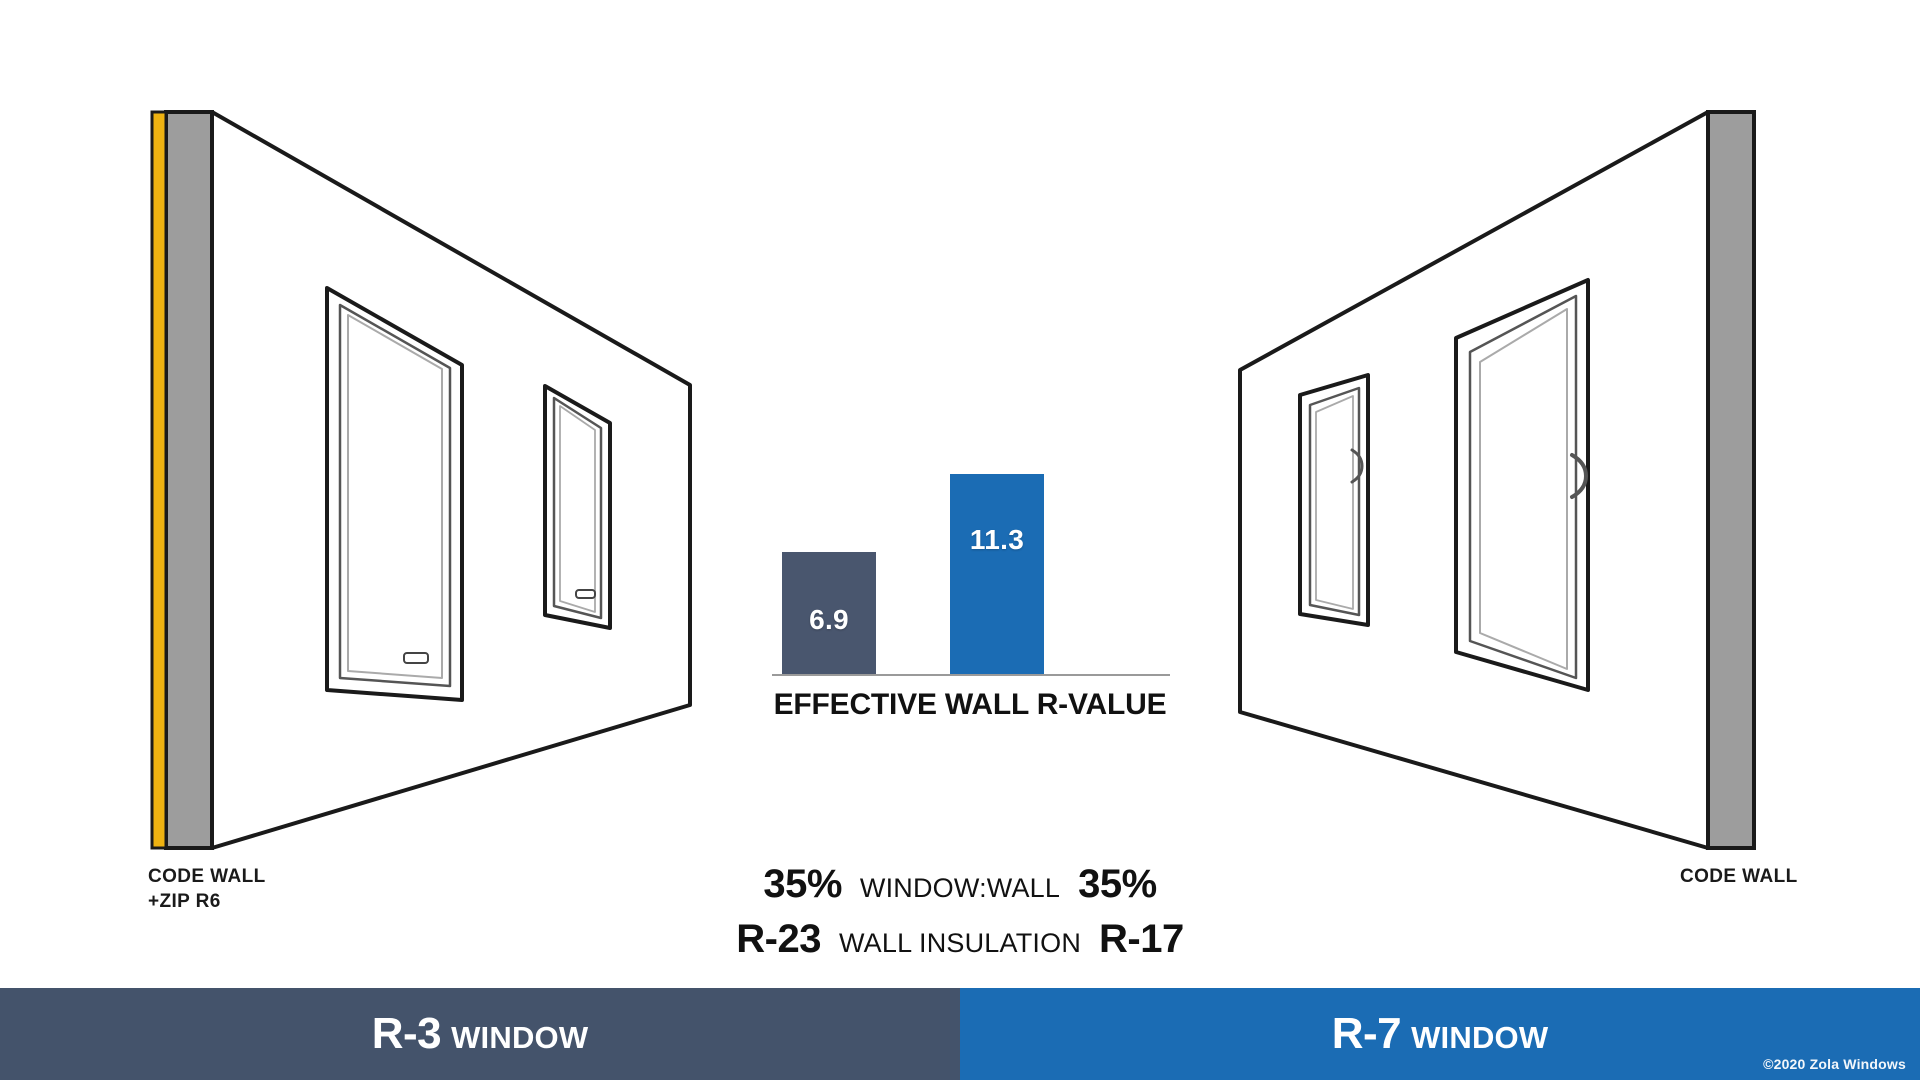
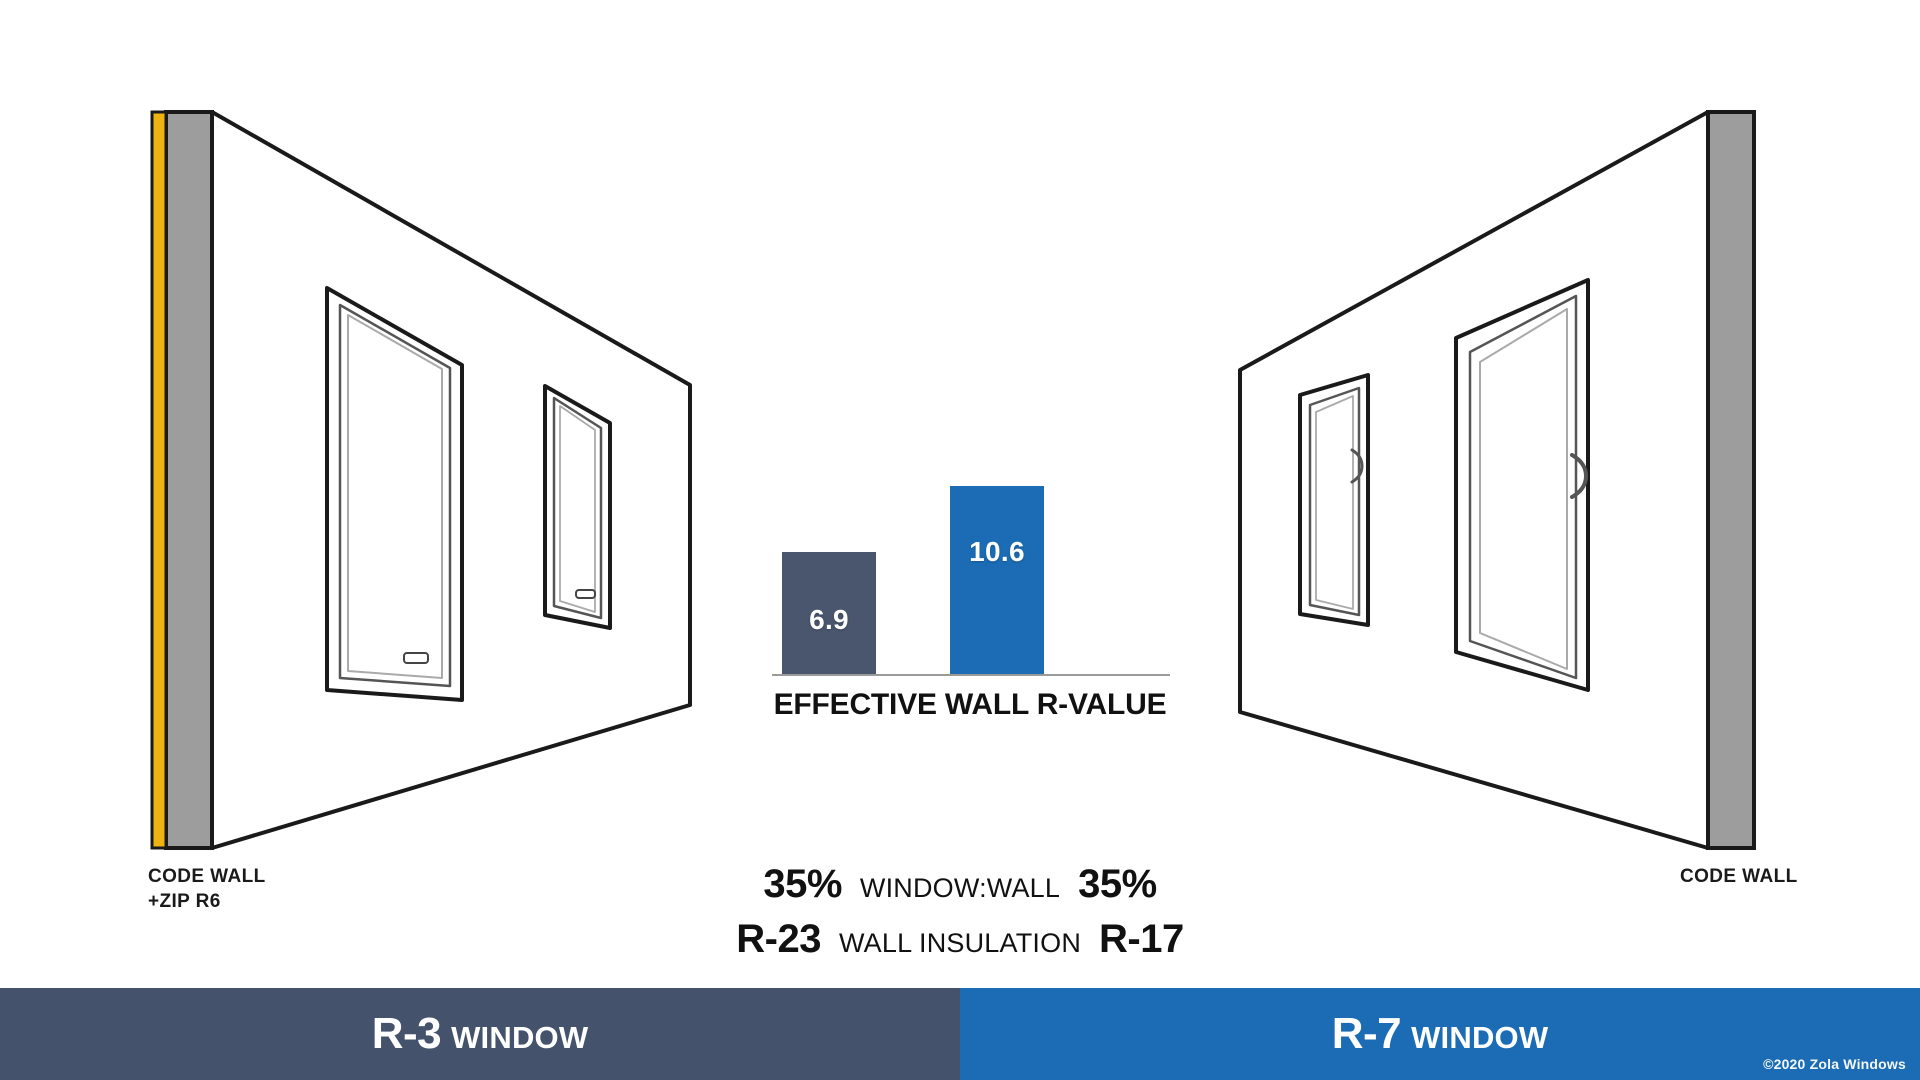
R-7 WINDOW: 11.3 -> 10.6
